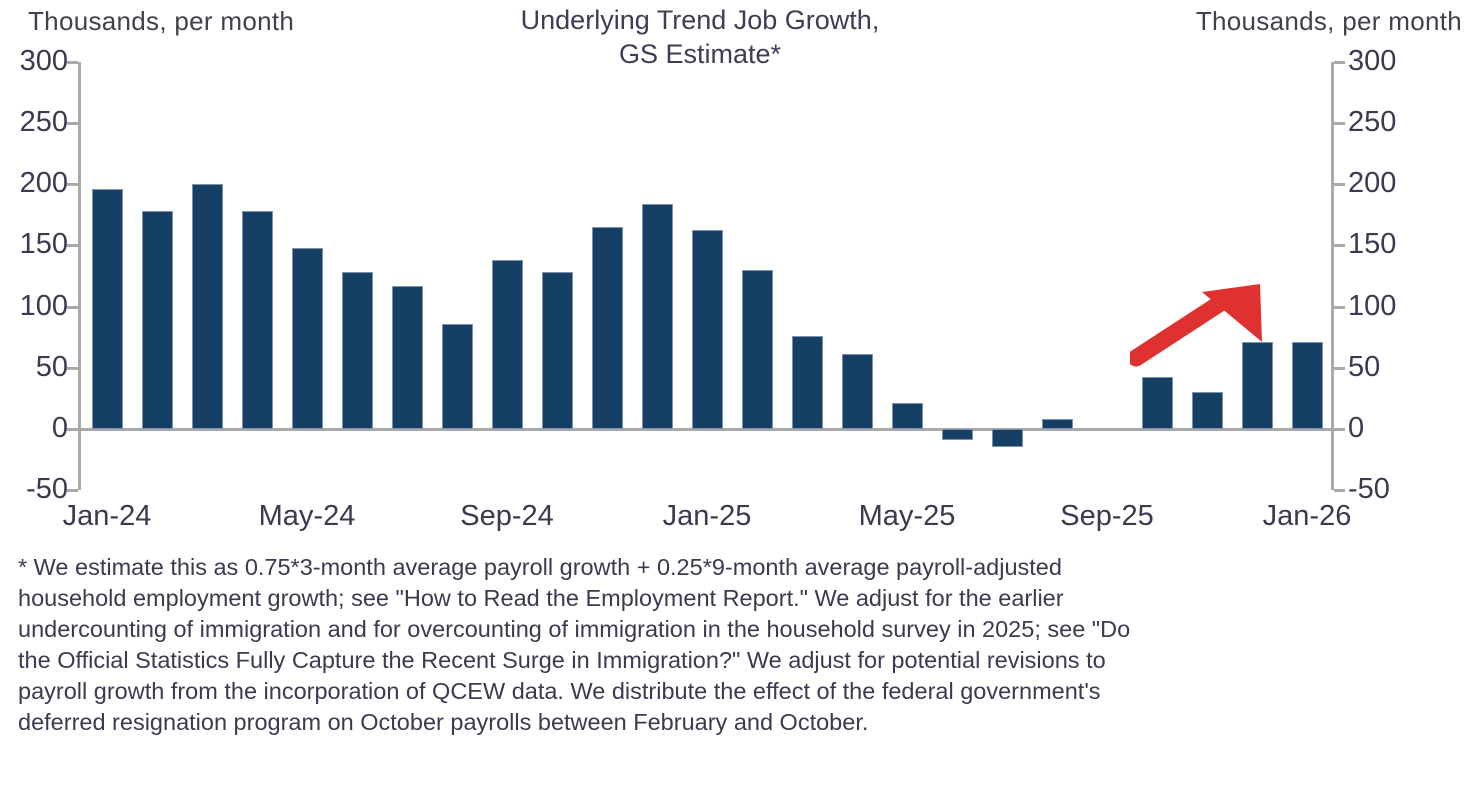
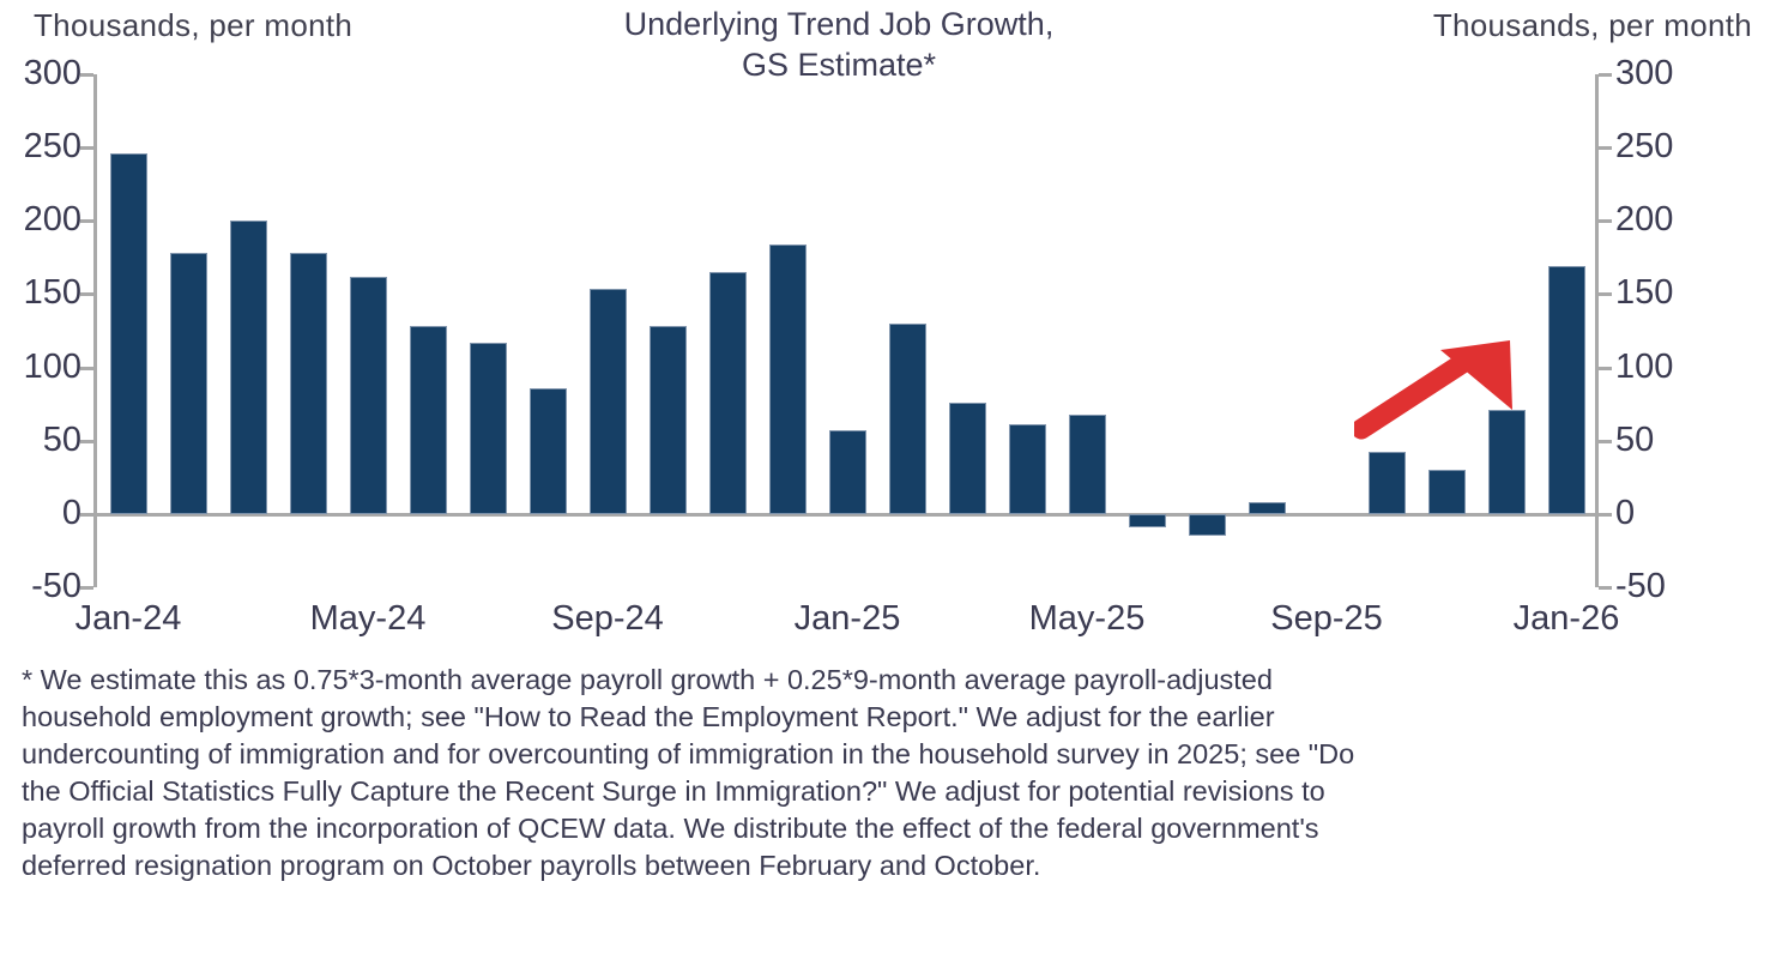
Jan-24: 196 -> 246
May-24: 148 -> 162
Sep-24: 138 -> 154
Jan-25: 163 -> 57
May-25: 21 -> 68
Jan-26: 71 -> 169
